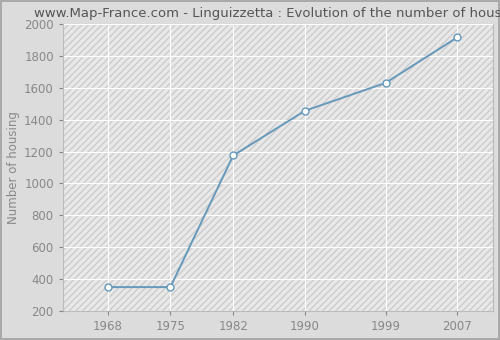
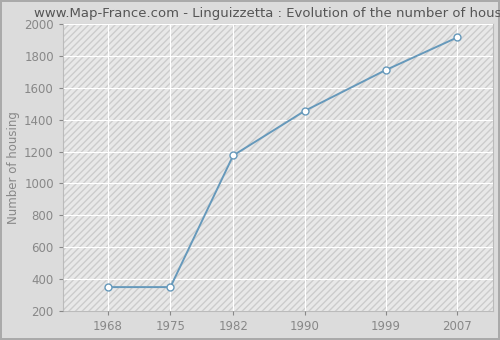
1999: 1630 -> 1710
